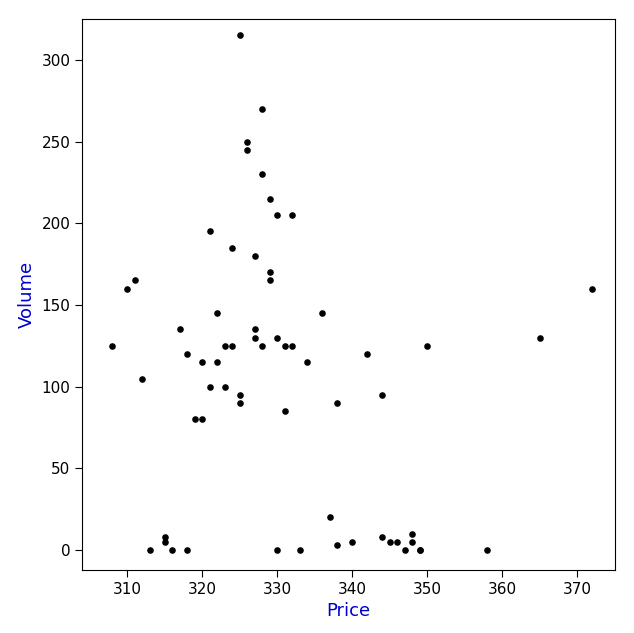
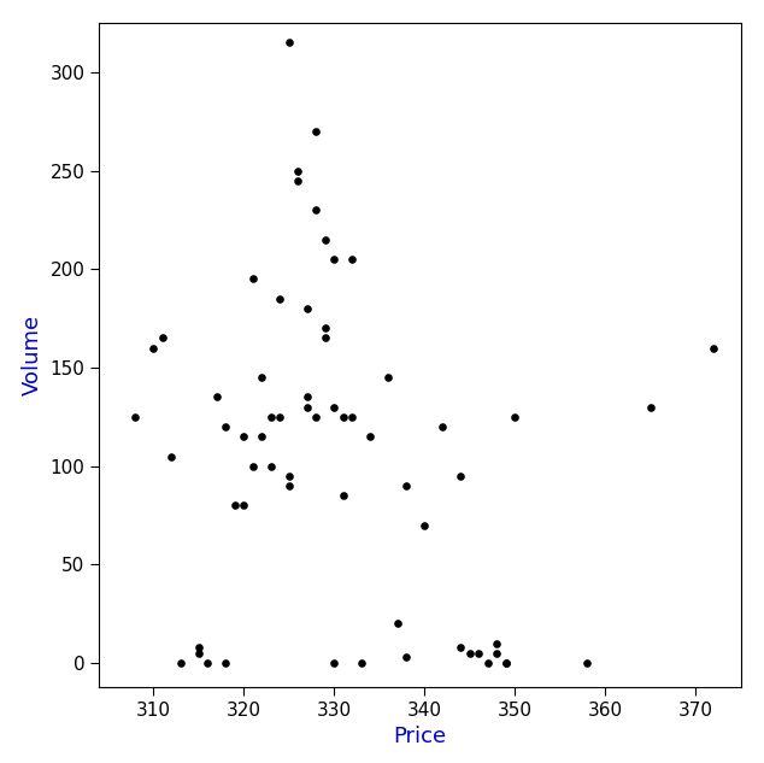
340: 5 -> 70
